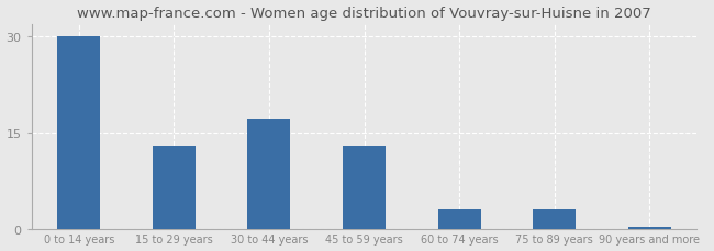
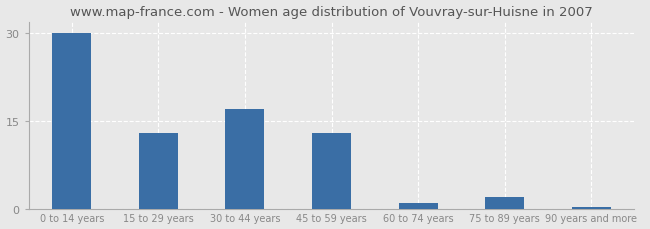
60 to 74 years: 3.0 -> 1.0
75 to 89 years: 3.0 -> 2.0
